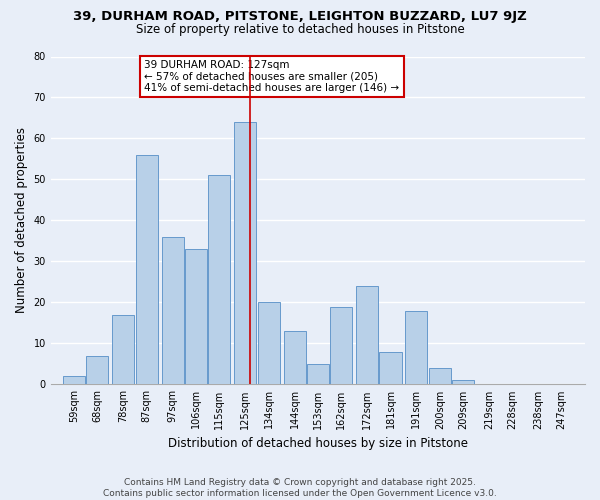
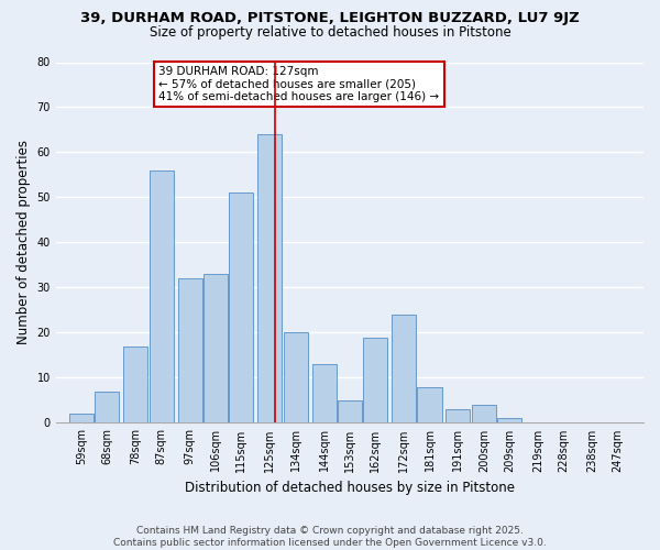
97sqm: 36 -> 32
191sqm: 18 -> 3
